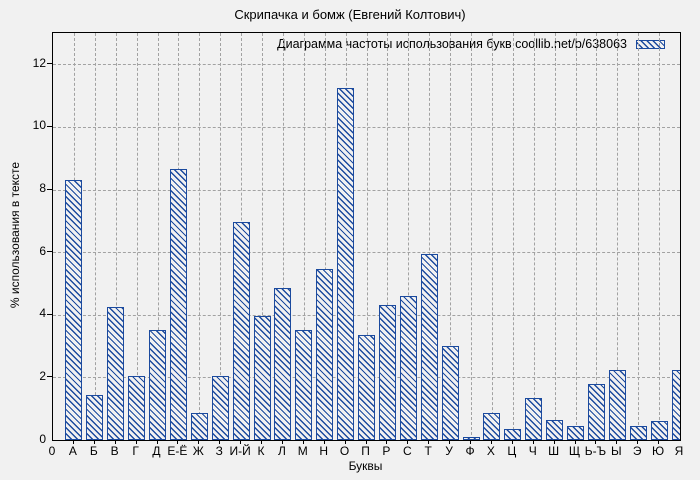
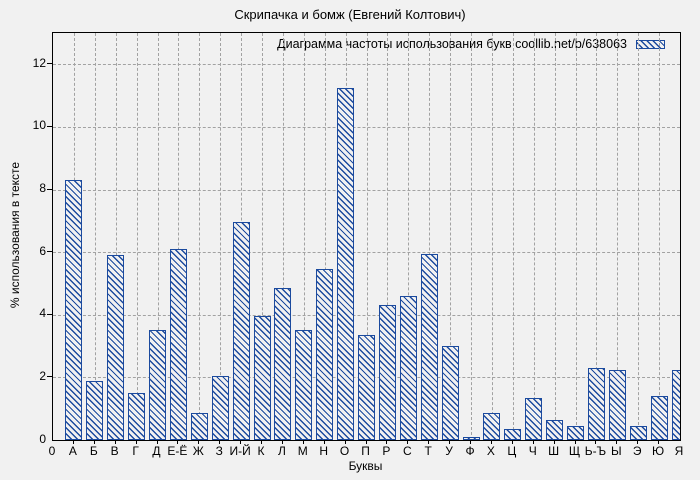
Б: 1.4 -> 1.9
В: 4.2 -> 5.9
Г: 2.0 -> 1.5
Е-Ё: 8.7 -> 6.1
Ь-Ъ: 1.8 -> 2.3
Ю: 0.6 -> 1.4
